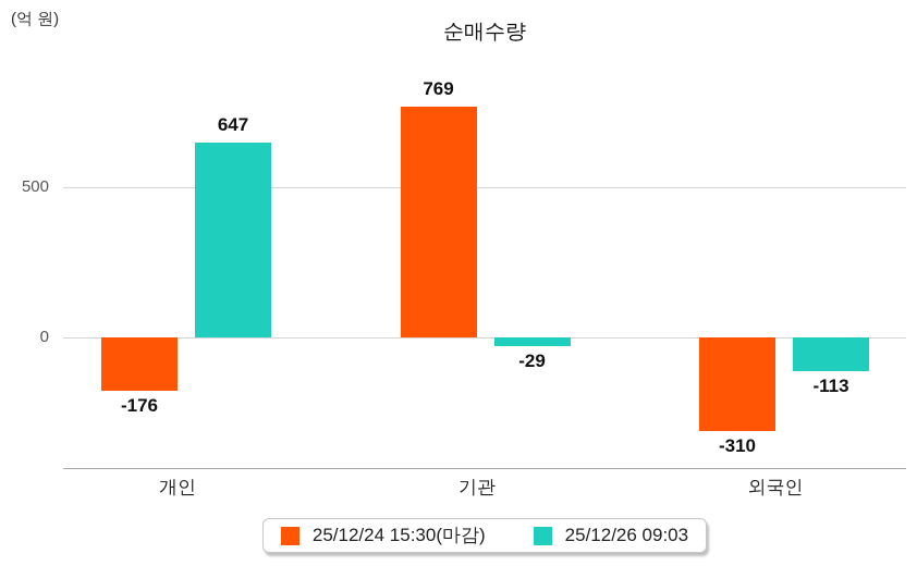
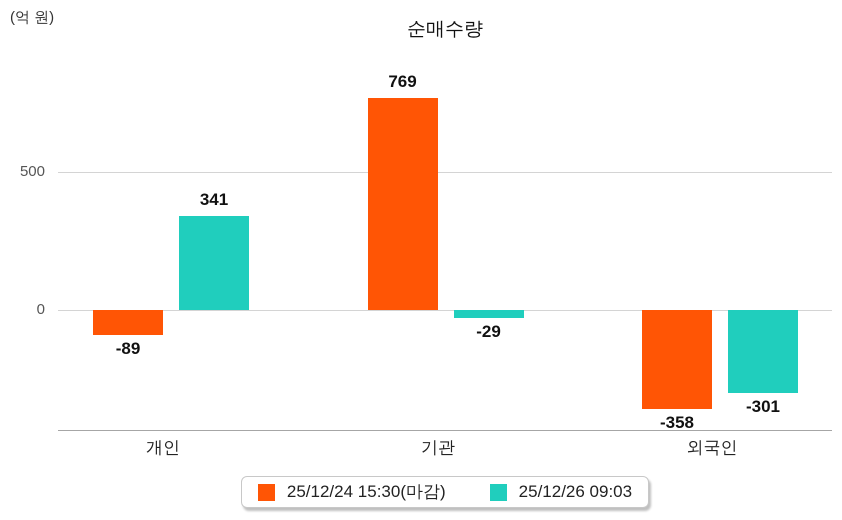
25/12/24 15:30(마감)/개인: -176 -> -89
25/12/26 09:03/개인: 647 -> 341
25/12/24 15:30(마감)/외국인: -310 -> -358
25/12/26 09:03/외국인: -113 -> -301
